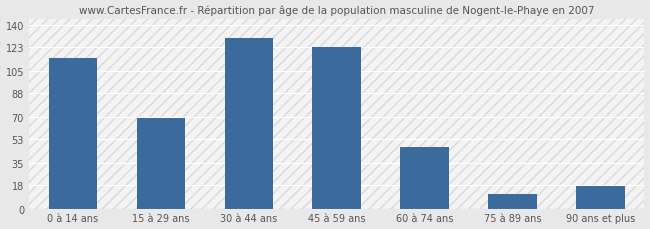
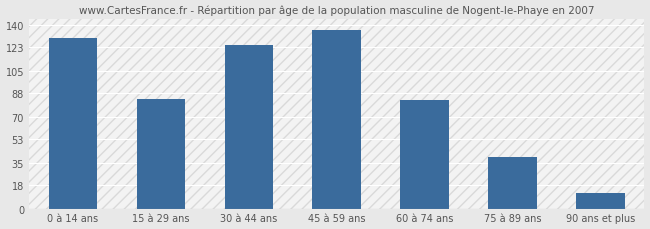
0 à 14 ans: 115 -> 130
15 à 29 ans: 69 -> 84
30 à 44 ans: 130 -> 125
45 à 59 ans: 123 -> 136
60 à 74 ans: 47 -> 83
75 à 89 ans: 11 -> 39
90 ans et plus: 17 -> 12
